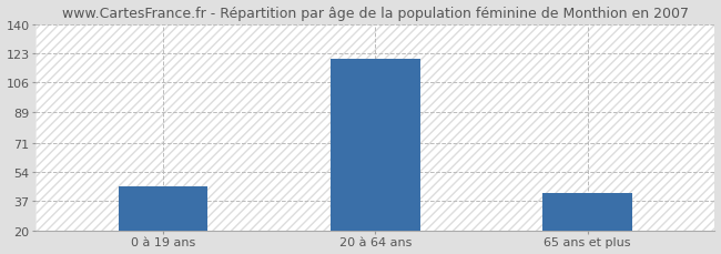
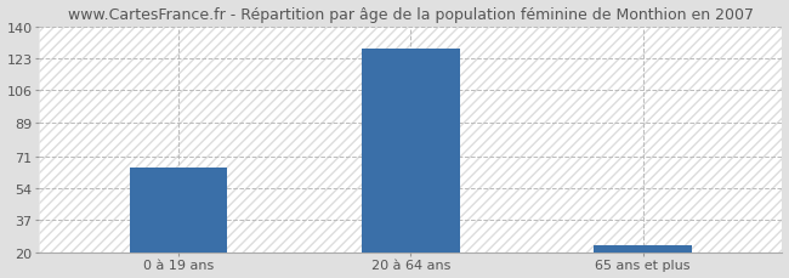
0 à 19 ans: 46 -> 65
20 à 64 ans: 120 -> 128
65 ans et plus: 42 -> 24
